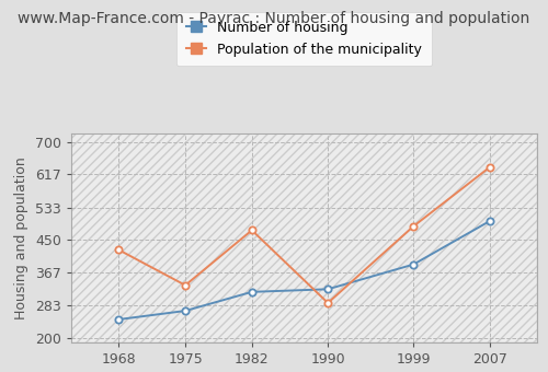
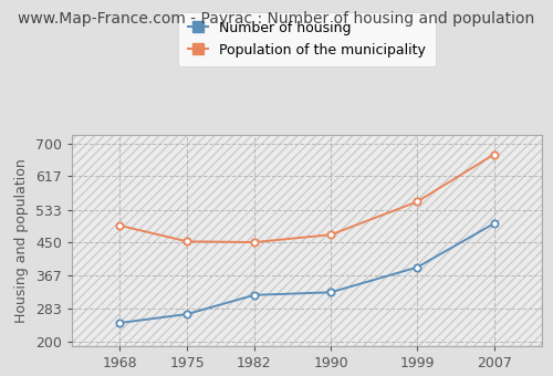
Population of the municipality/1968: 425 -> 493
Population of the municipality/1975: 335 -> 453
Population of the municipality/1982: 475 -> 451
Population of the municipality/1990: 290 -> 470
Population of the municipality/1999: 485 -> 553
Population of the municipality/2007: 635 -> 672
